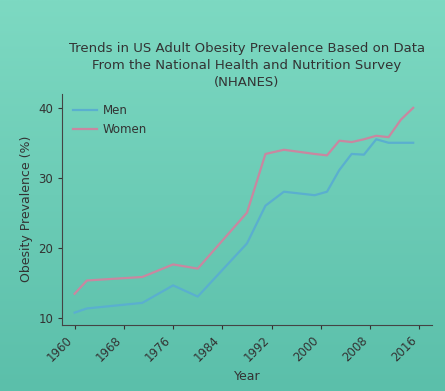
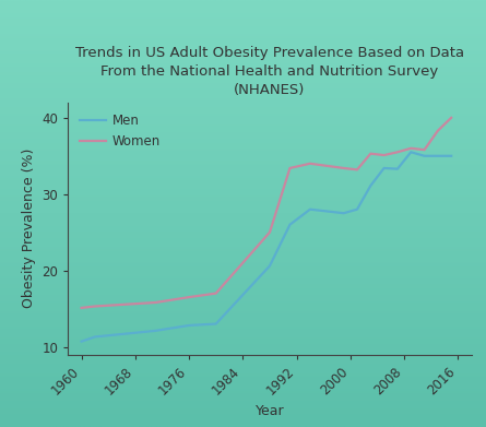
Women/1960: 13.4 -> 15.1
Men/1976: 14.6 -> 12.8
Women/1976: 17.6 -> 16.5
